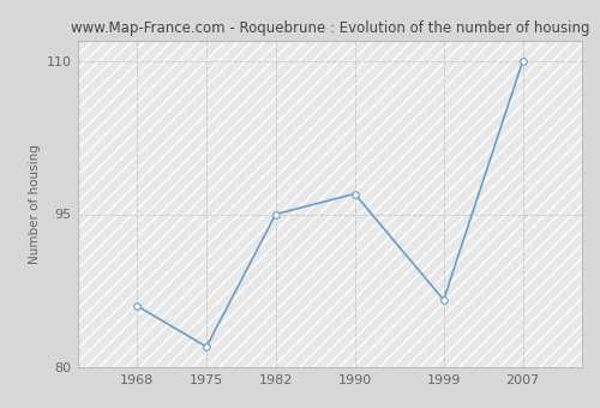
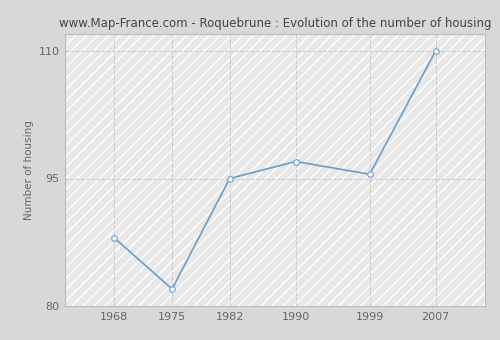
1968: 86.0 -> 88.0
1999: 86.6 -> 95.5
